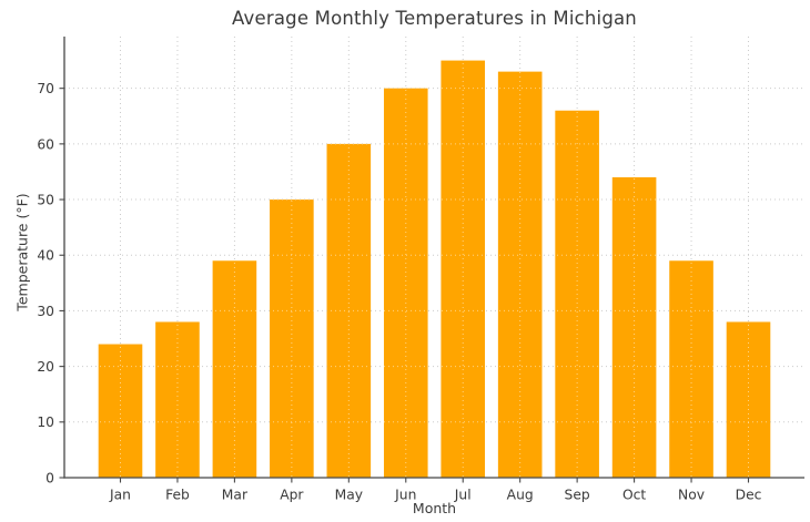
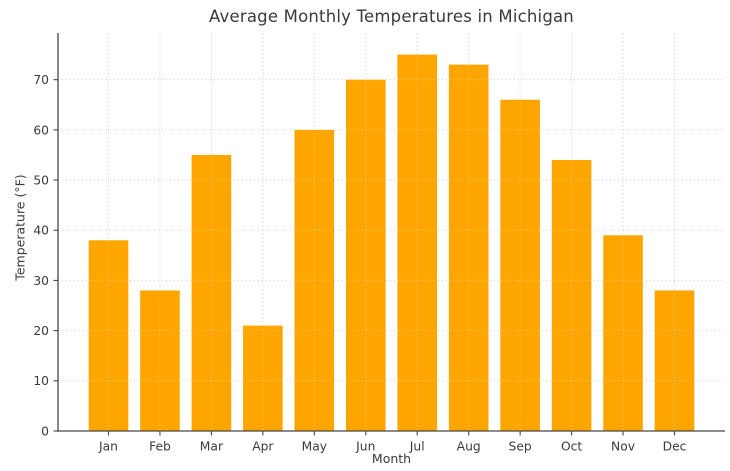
Jan: 24 -> 38
Mar: 39 -> 55
Apr: 50 -> 21
